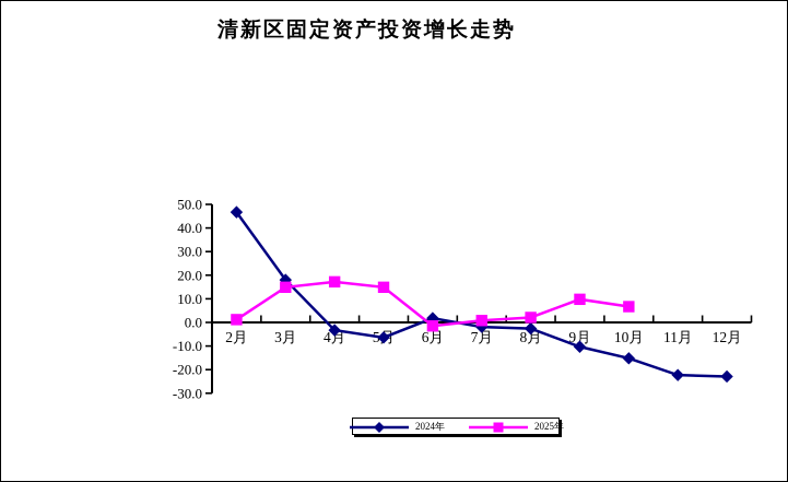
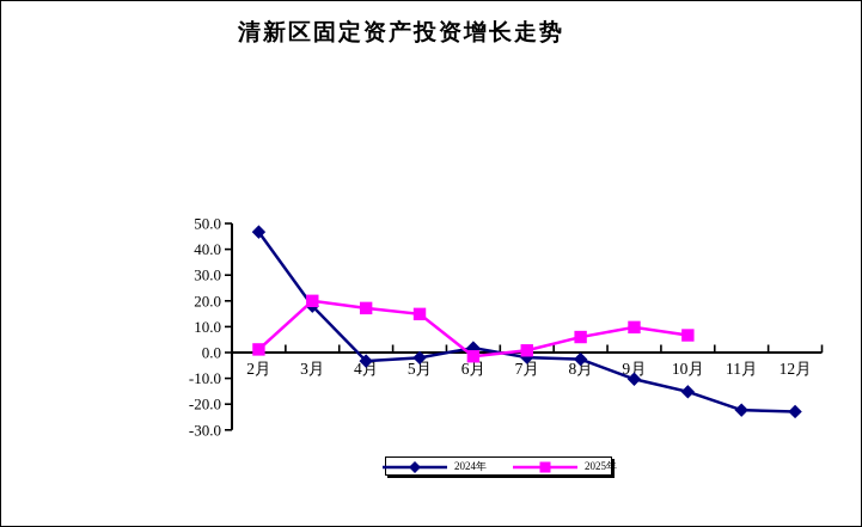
2025年/3月: 15 -> 20
2024年/5月: -6 -> -2
2025年/8月: 2 -> 6
